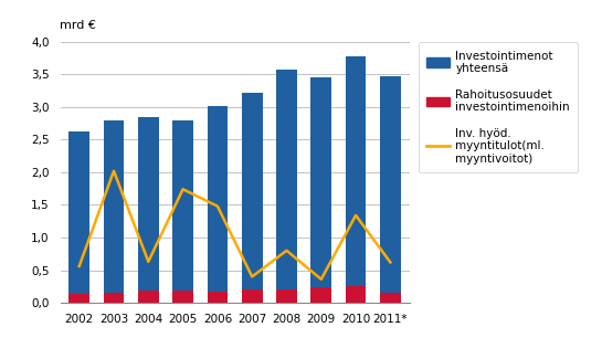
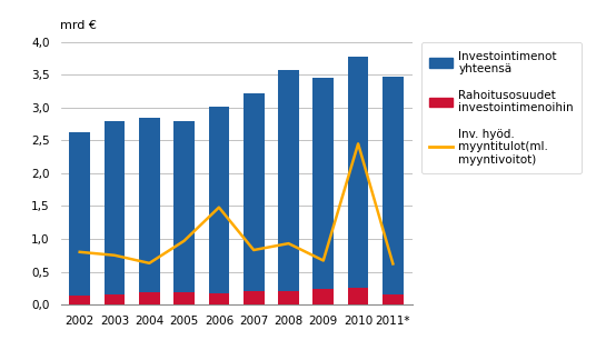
Inv. hyöd. myyntitulot(ml. myyntivoitot)/2002: 0,56 -> 0,80
Inv. hyöd. myyntitulot(ml. myyntivoitot)/2003: 2,02 -> 0,75
Inv. hyöd. myyntitulot(ml. myyntivoitot)/2005: 1,74 -> 0,97
Inv. hyöd. myyntitulot(ml. myyntivoitot)/2007: 0,40 -> 0,83
Inv. hyöd. myyntitulot(ml. myyntivoitot)/2008: 0,80 -> 0,93
Inv. hyöd. myyntitulot(ml. myyntivoitot)/2009: 0,36 -> 0,67
Inv. hyöd. myyntitulot(ml. myyntivoitot)/2010: 1,34 -> 2,45
